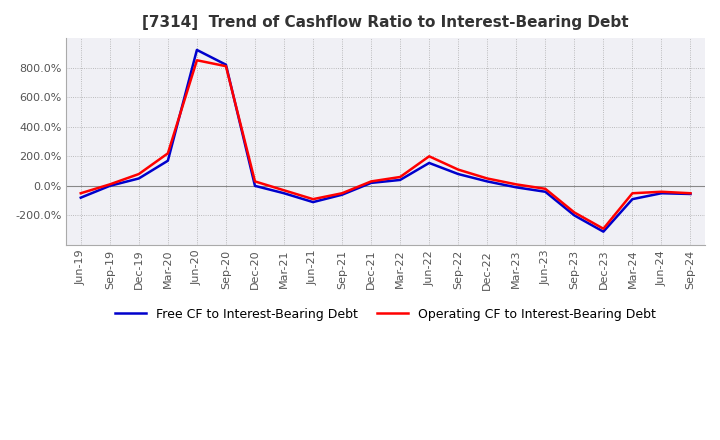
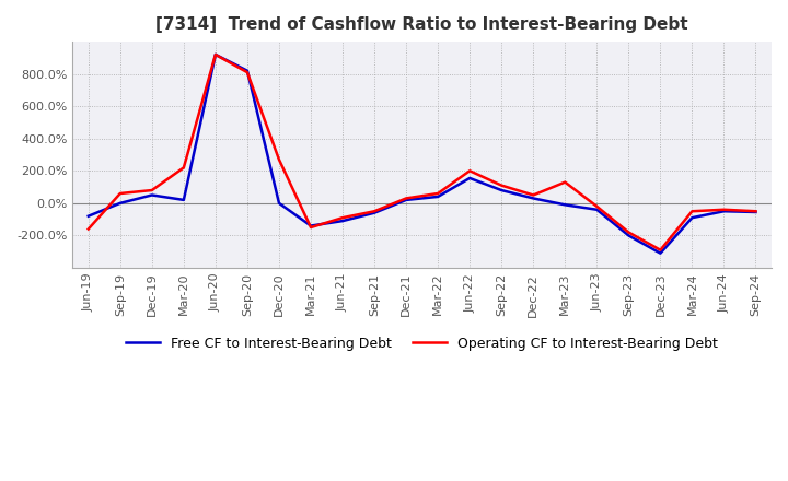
Operating CF to Interest-Bearing Debt/Jun-19: -50% -> -160%
Operating CF to Interest-Bearing Debt/Sep-19: 10% -> 60%
Free CF to Interest-Bearing Debt/Mar-20: 170% -> 20%
Operating CF to Interest-Bearing Debt/Jun-20: 850% -> 920%
Operating CF to Interest-Bearing Debt/Dec-20: 30% -> 270%
Operating CF to Interest-Bearing Debt/Mar-21: -30% -> -150%
Free CF to Interest-Bearing Debt/Mar-21: -50% -> -140%
Operating CF to Interest-Bearing Debt/Mar-23: 10% -> 130%
